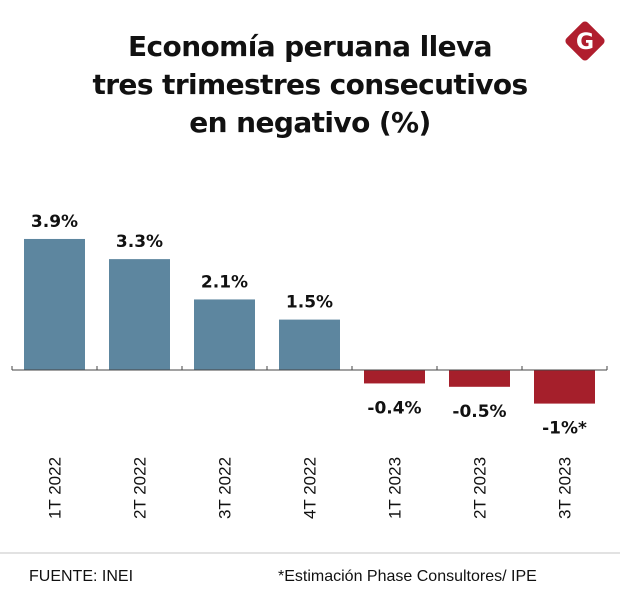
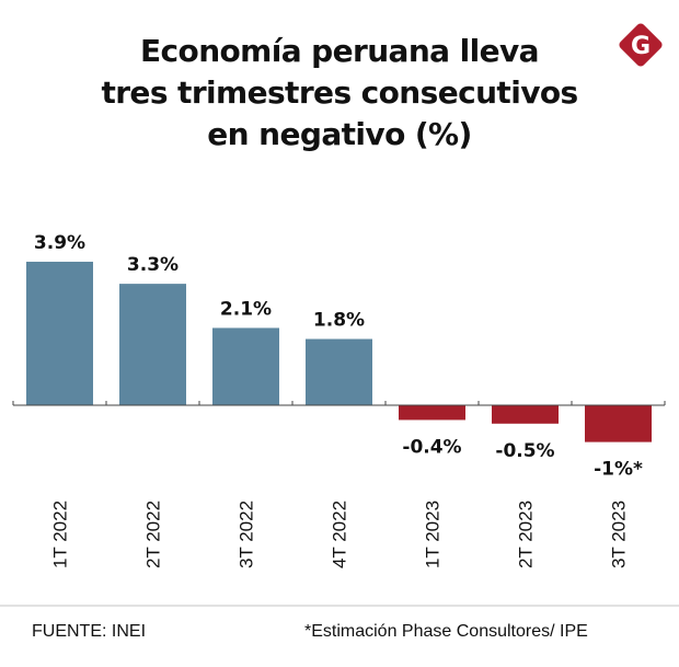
4T 2022: 1.5% -> 1.8%
